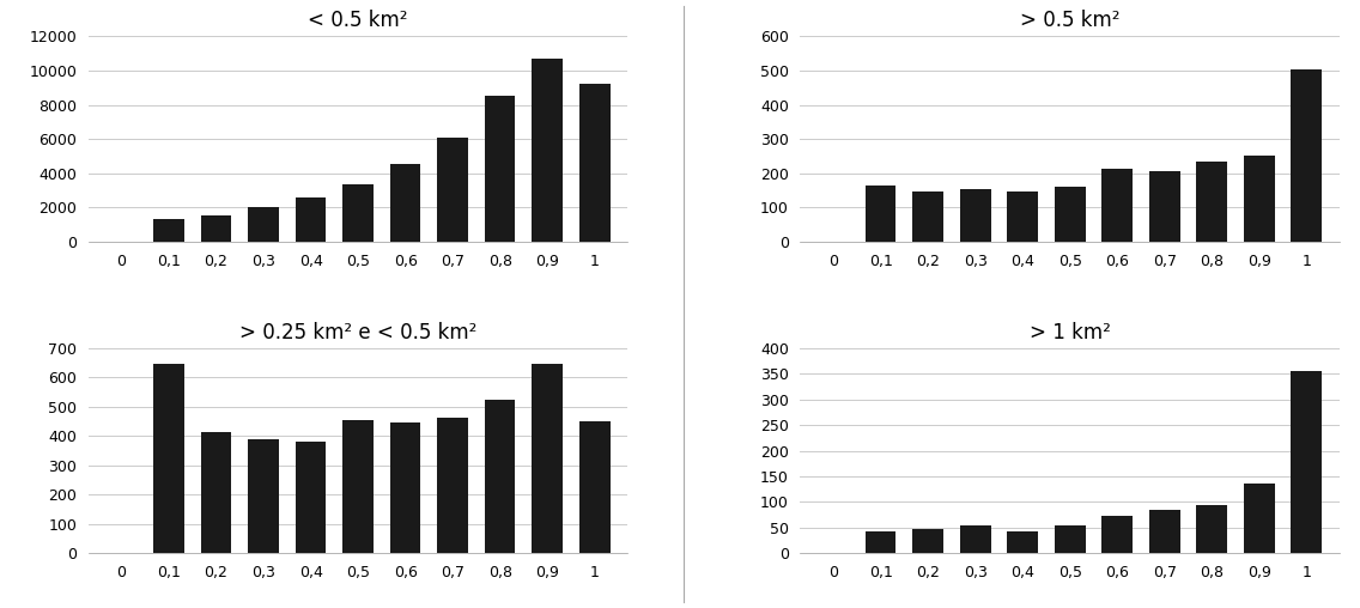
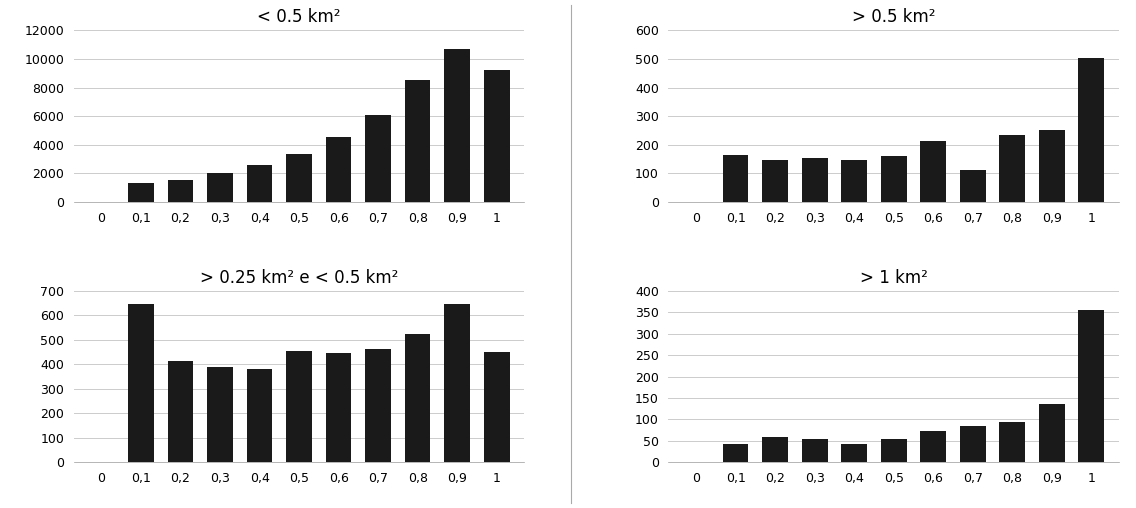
> 0.5 km²/0,7: 207 -> 110
> 1 km²/0,2: 48 -> 60
